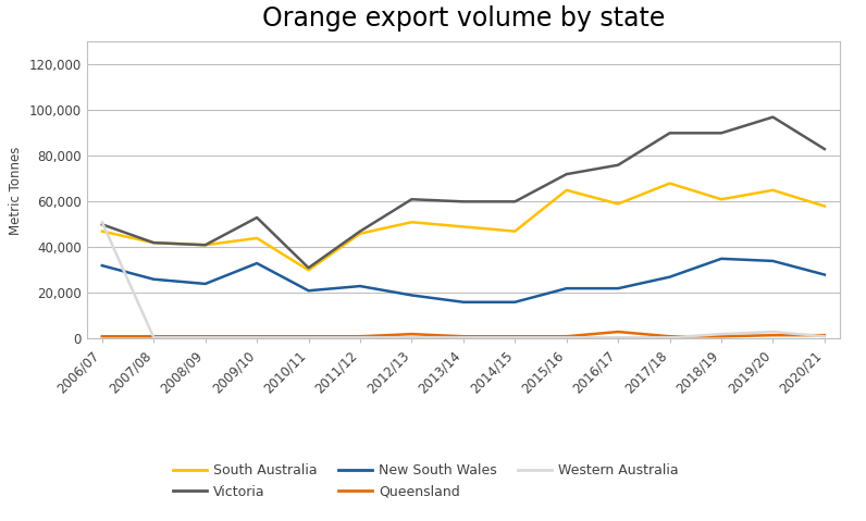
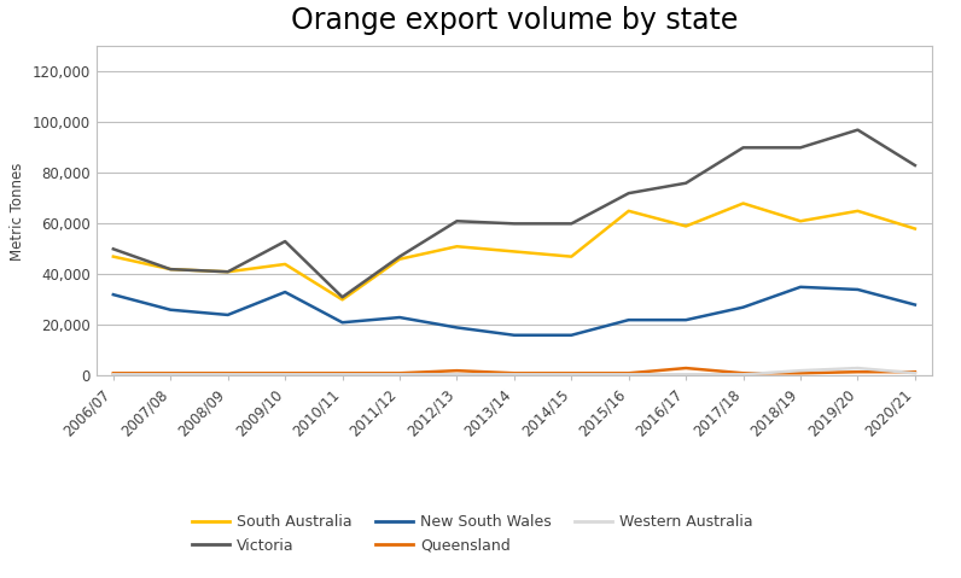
Western Australia/2006/07: 51,000 -> 500
